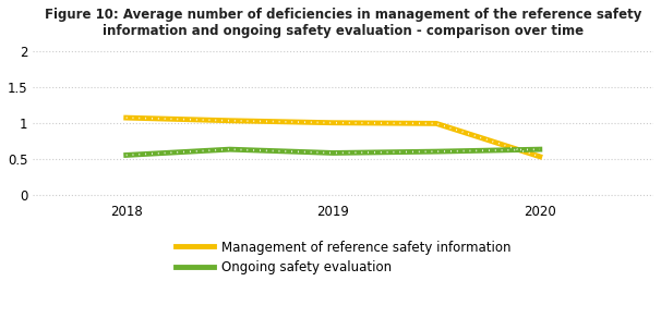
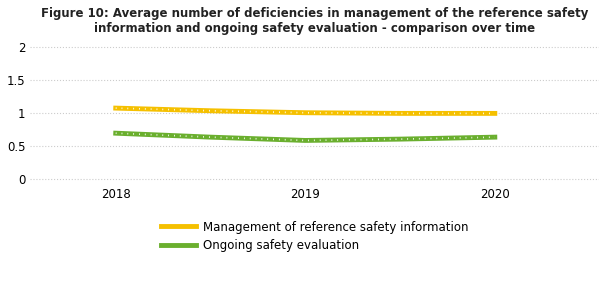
Ongoing safety evaluation/2018: 0.56 -> 0.70
Management of reference safety information/2020: 0.54 -> 1.00
